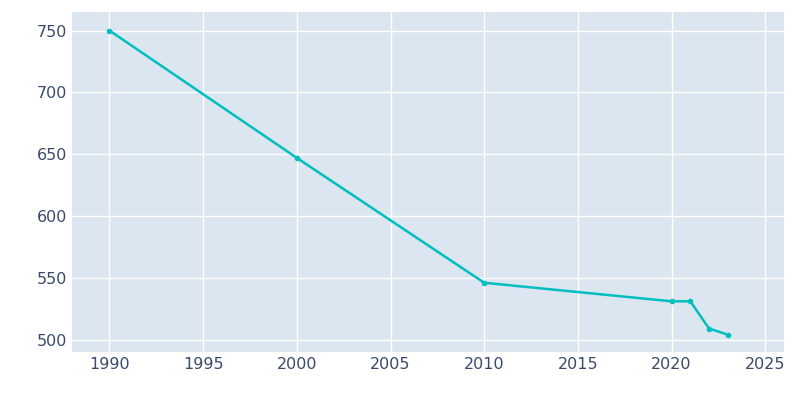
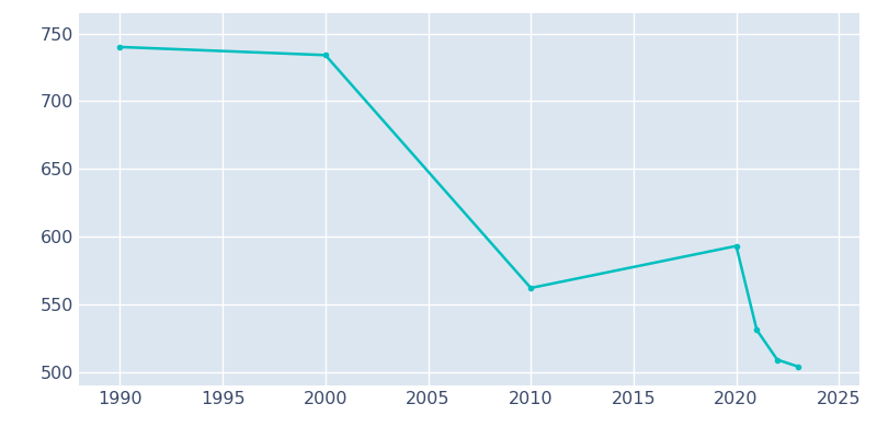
1990: 750 -> 740
2000: 647 -> 734
2010: 546 -> 562
2020: 531 -> 593
